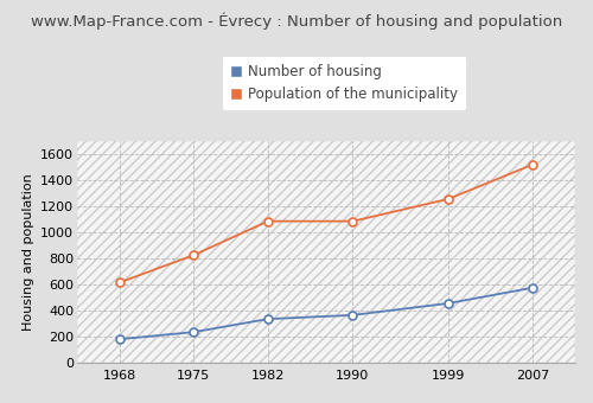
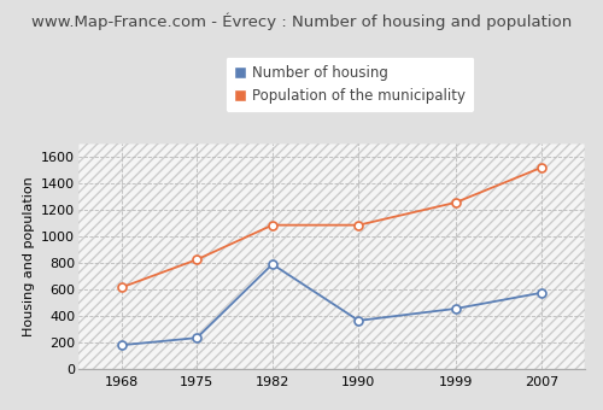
Number of housing/1982: 340 -> 790
